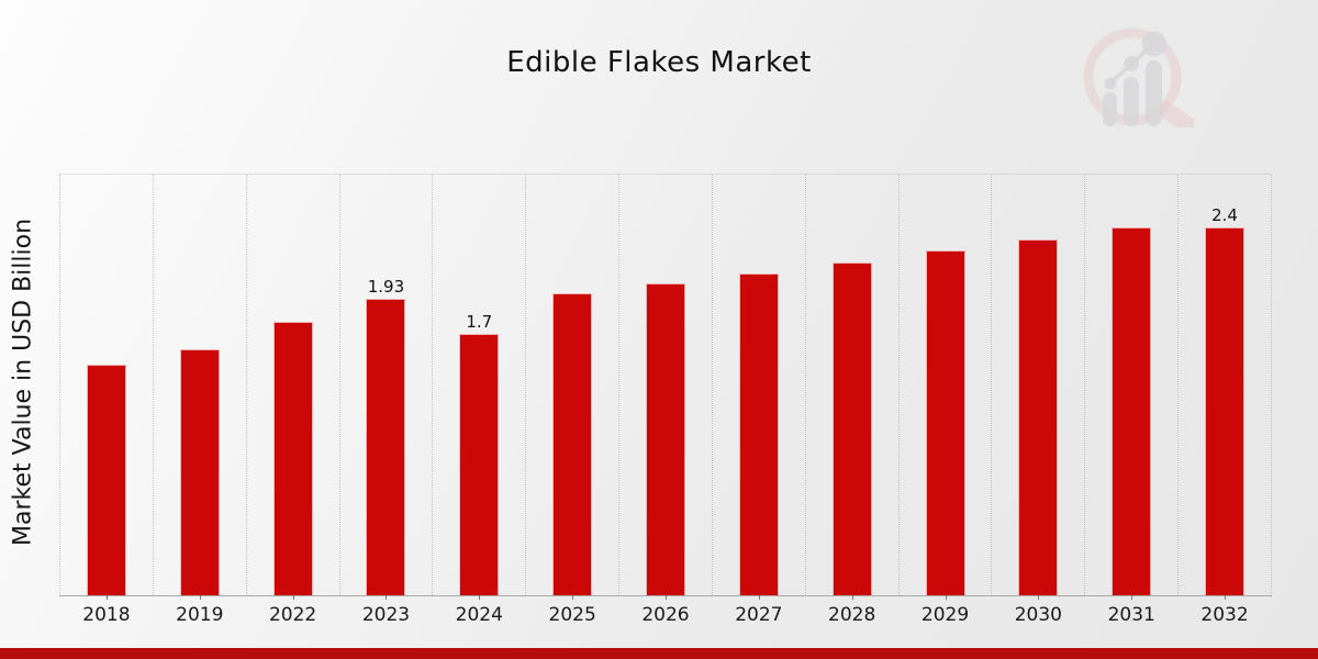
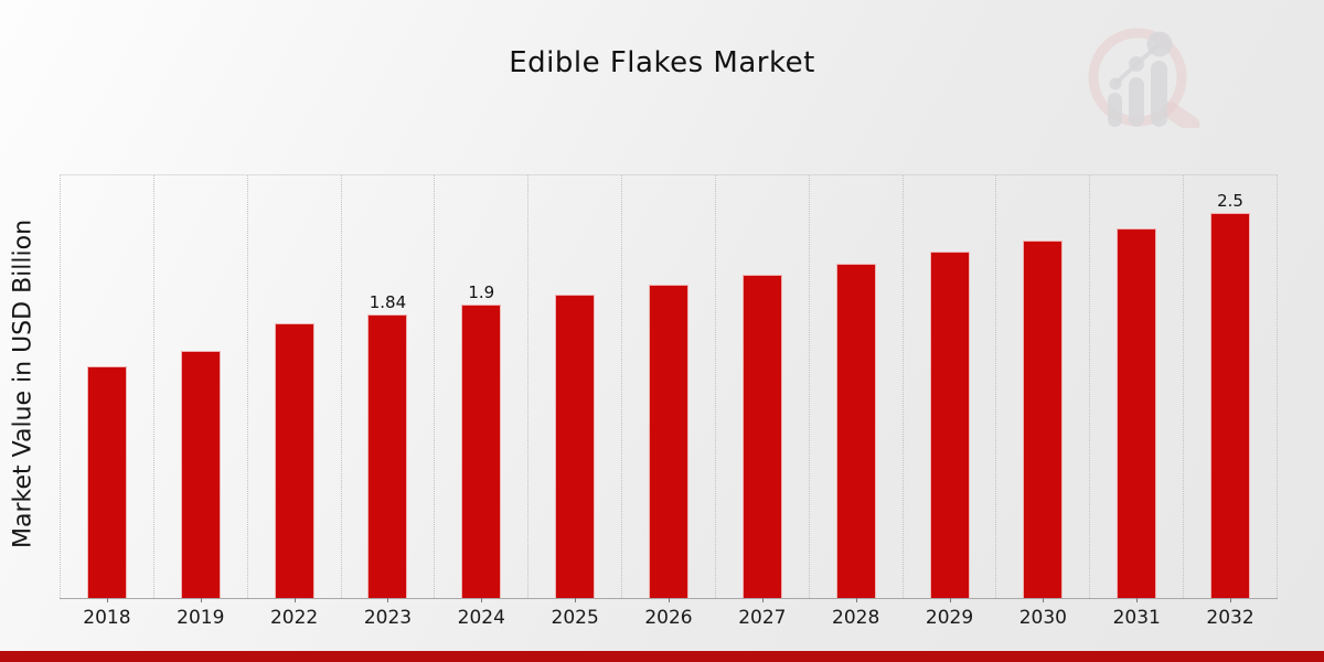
2023: 1.93 -> 1.84
2024: 1.7 -> 1.9
2032: 2.4 -> 2.5
